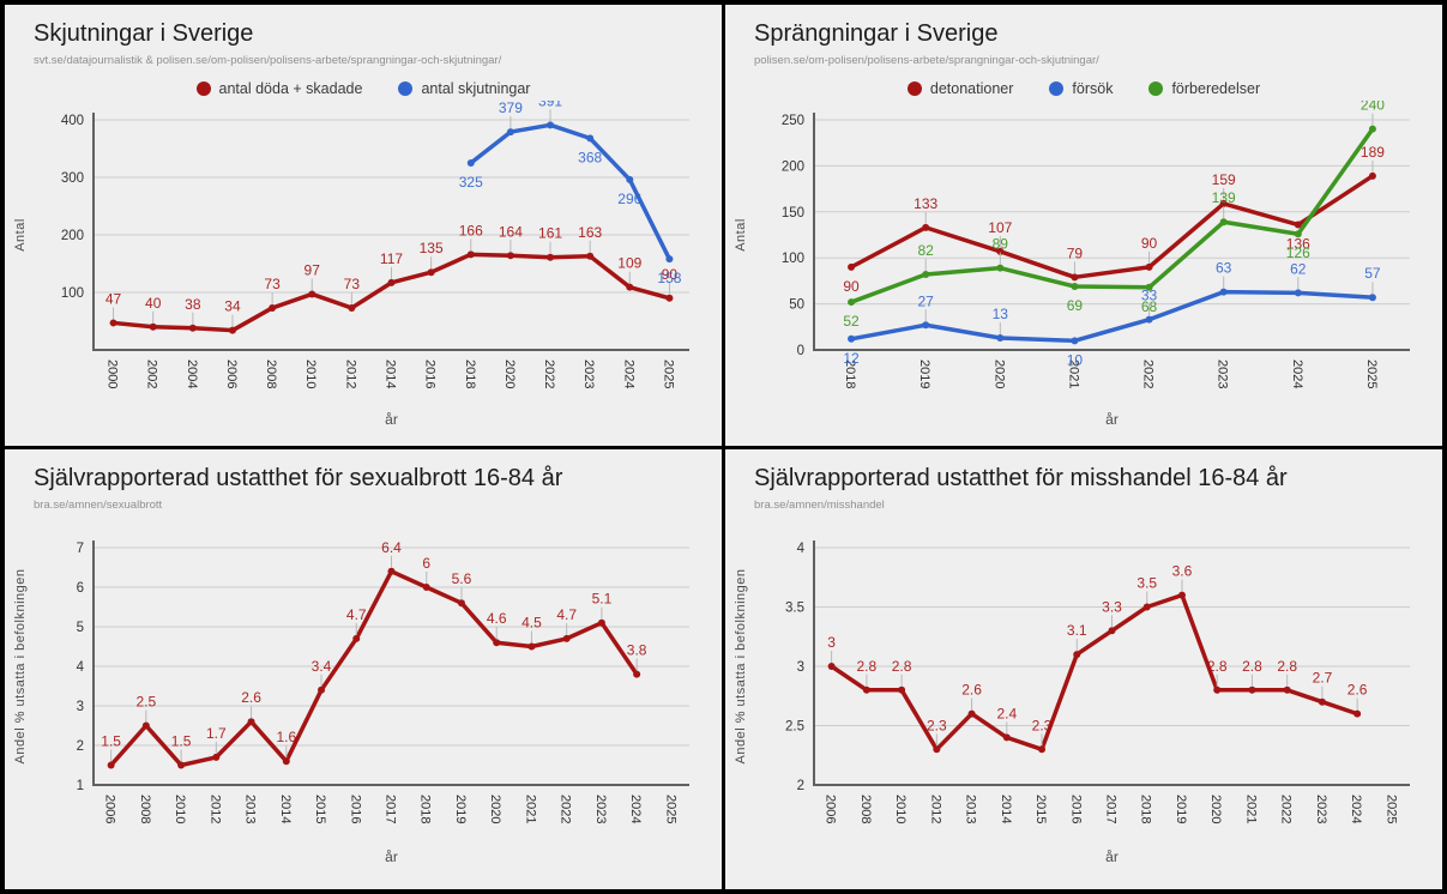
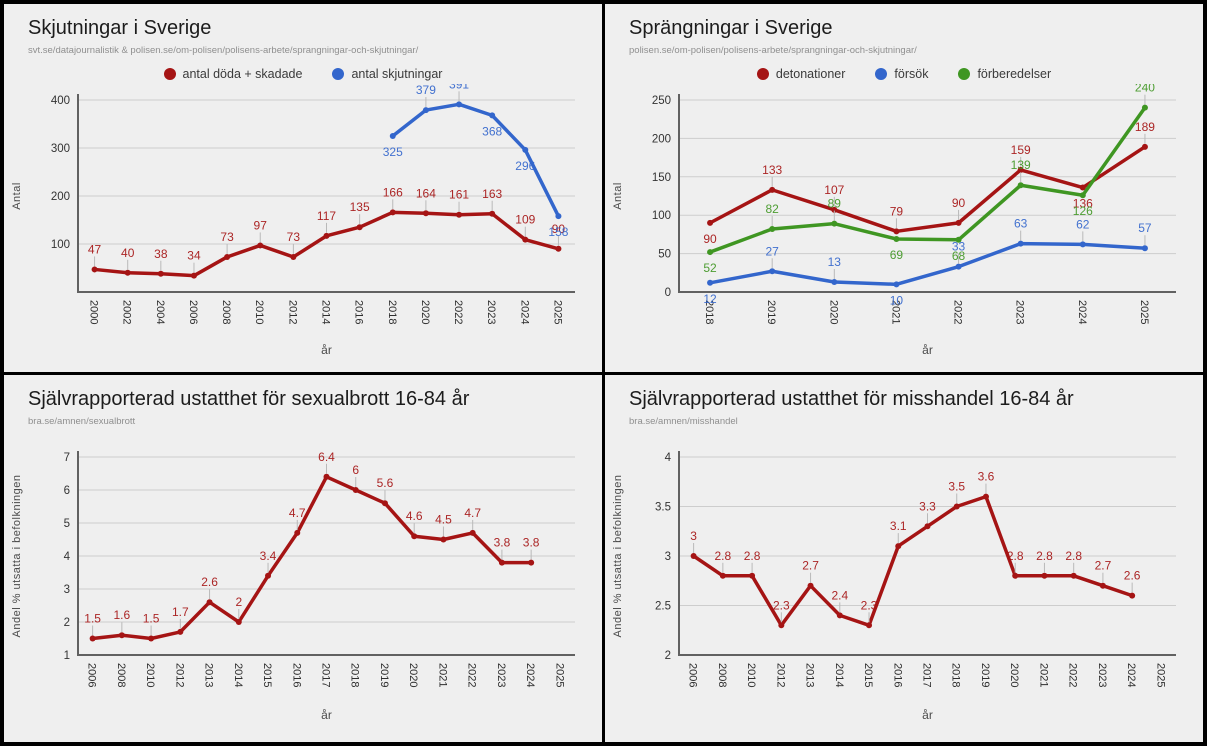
Självrapporterad ustatthet för sexualbrott 16-84 år/2008: 2.5 -> 1.6
Självrapporterad ustatthet för sexualbrott 16-84 år/2014: 1.6 -> 2
Självrapporterad ustatthet för sexualbrott 16-84 år/2023: 5.1 -> 3.8
Självrapporterad ustatthet för misshandel 16-84 år/2013: 2.6 -> 2.7
